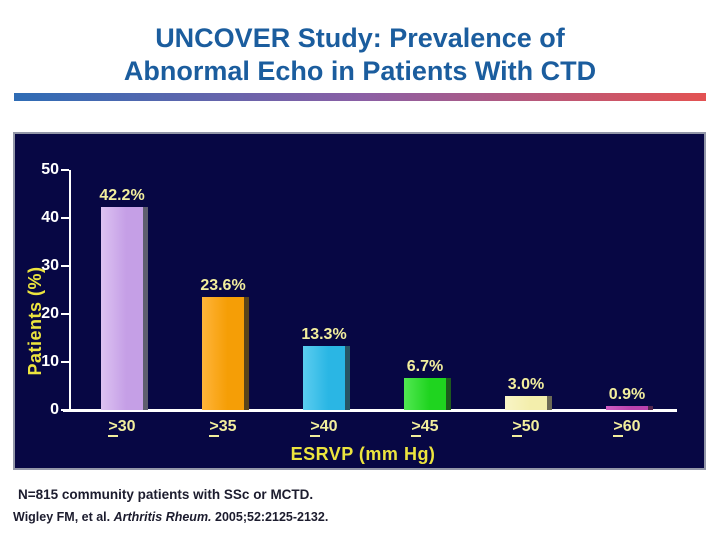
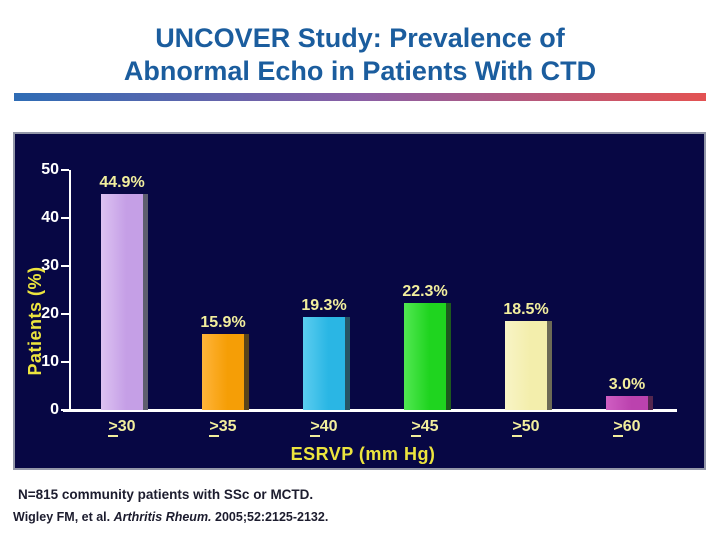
>30: 42.2% -> 44.9%
>35: 23.6% -> 15.9%
>40: 13.3% -> 19.3%
>45: 6.7% -> 22.3%
>50: 3.0% -> 18.5%
>60: 0.9% -> 3.0%
